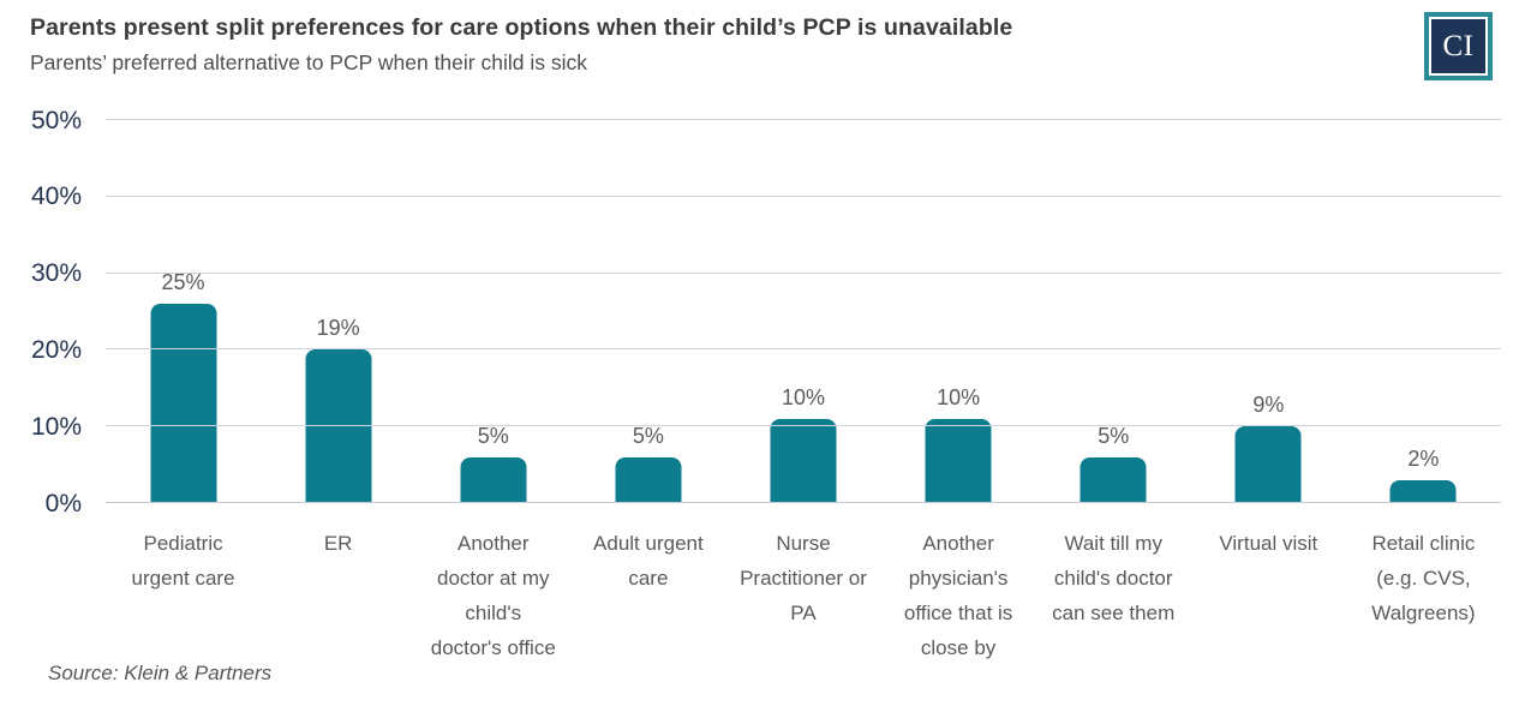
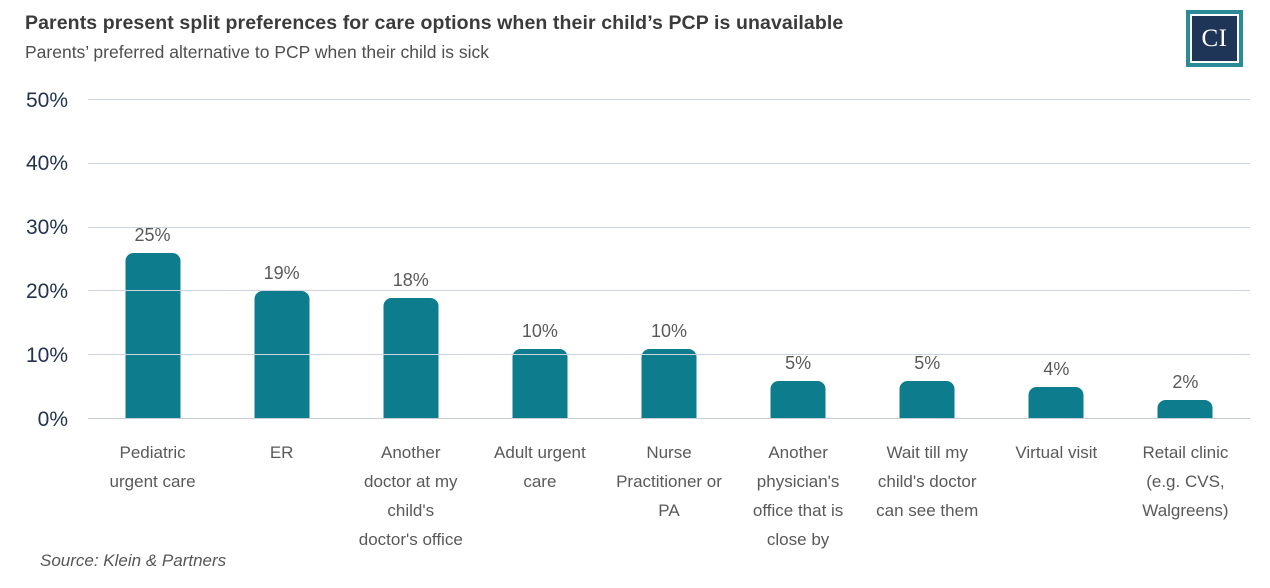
Another doctor at my child's doctor's office: 5% -> 18%
Adult urgent care: 5% -> 10%
Another physician's office that is close by: 10% -> 5%
Virtual visit: 9% -> 4%
